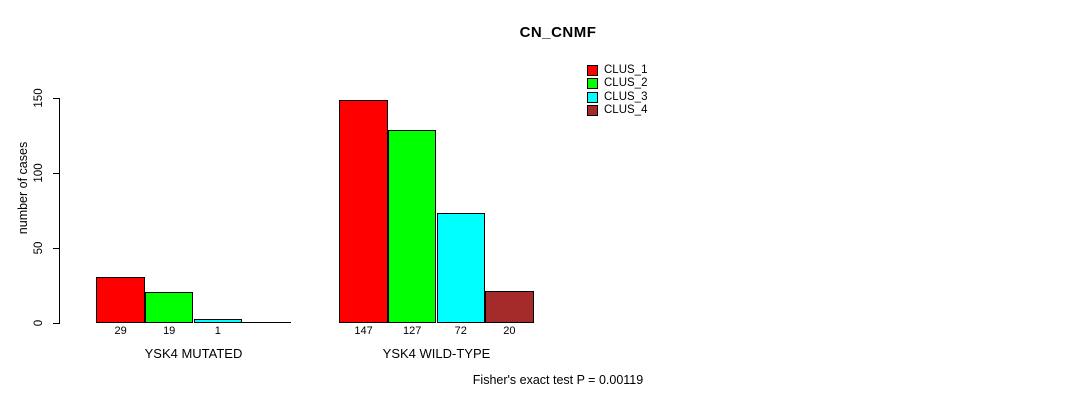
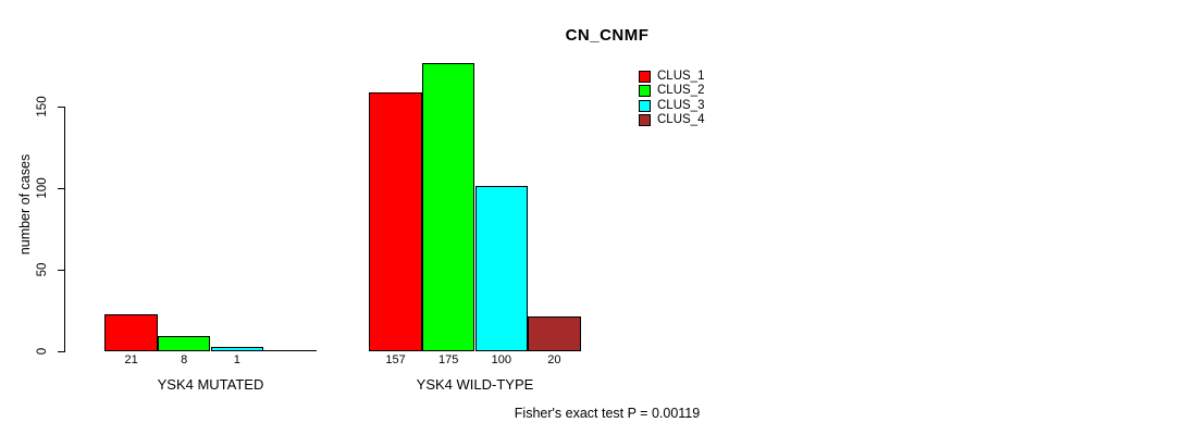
CLUS_1/YSK4 MUTATED: 29 -> 21
CLUS_2/YSK4 MUTATED: 19 -> 8
CLUS_1/YSK4 WILD-TYPE: 147 -> 157
CLUS_2/YSK4 WILD-TYPE: 127 -> 175
CLUS_3/YSK4 WILD-TYPE: 72 -> 100
